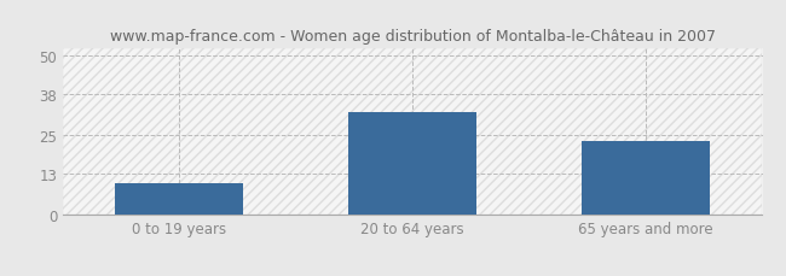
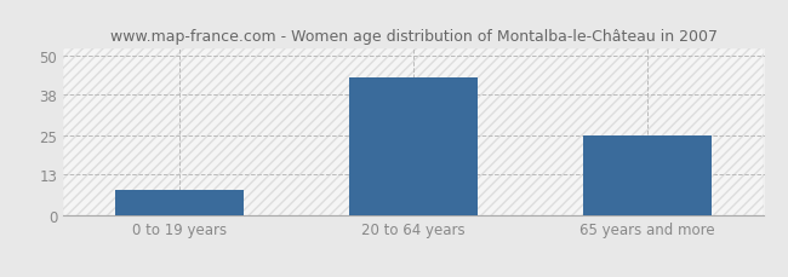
0 to 19 years: 10 -> 8
20 to 64 years: 32 -> 43
65 years and more: 23 -> 25
